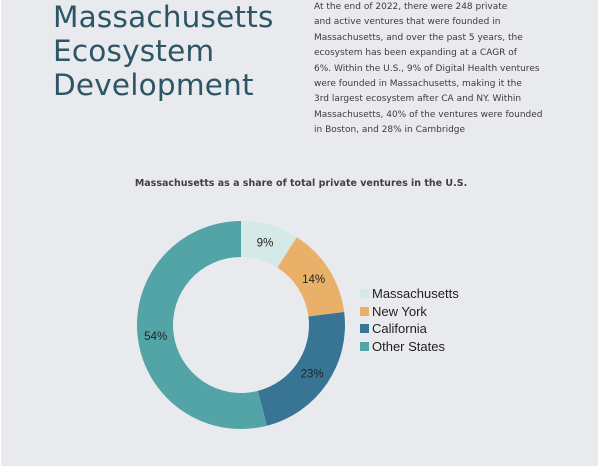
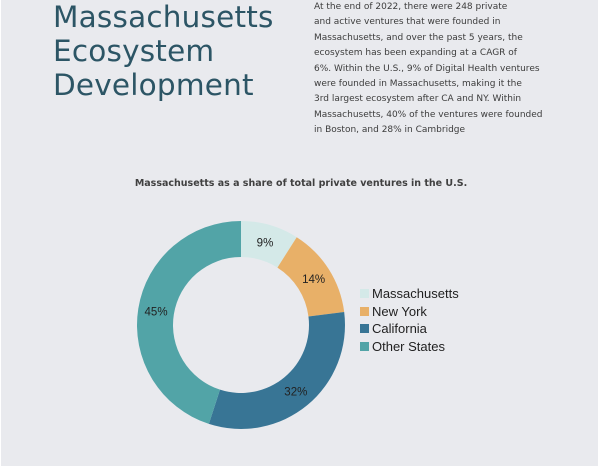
California: 23% -> 32%
Other States: 54% -> 45%
